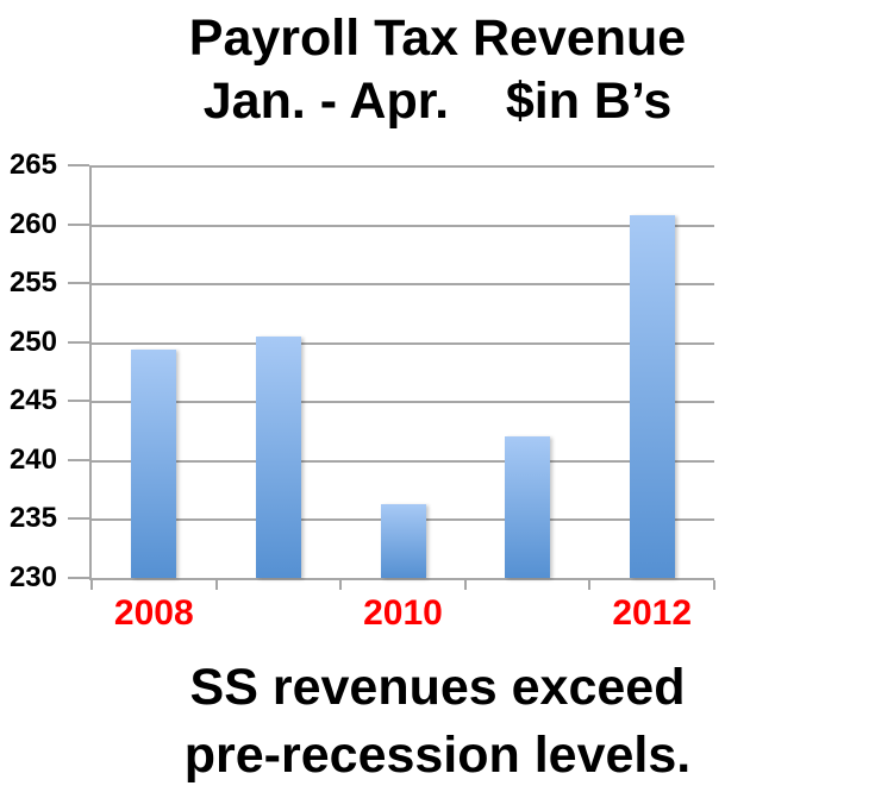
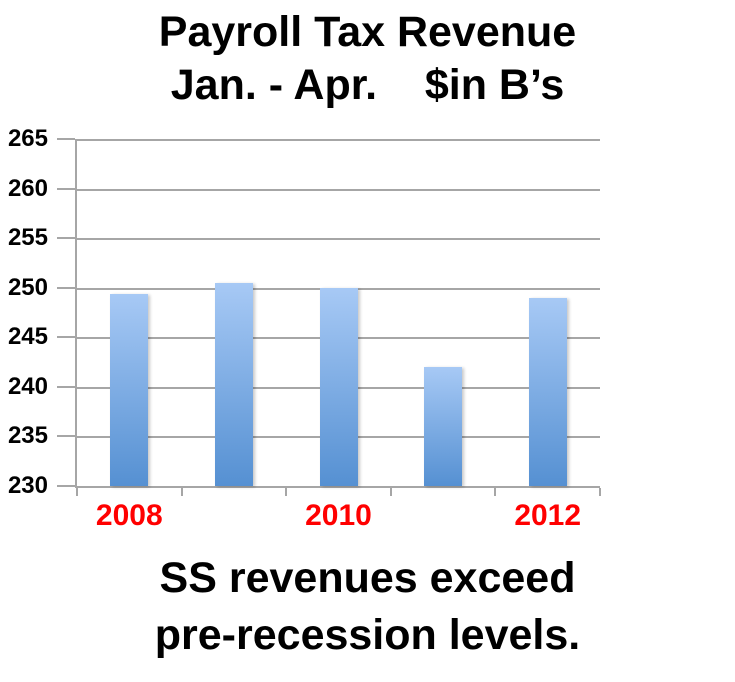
2010: 236 -> 250
2012: 261 -> 249
